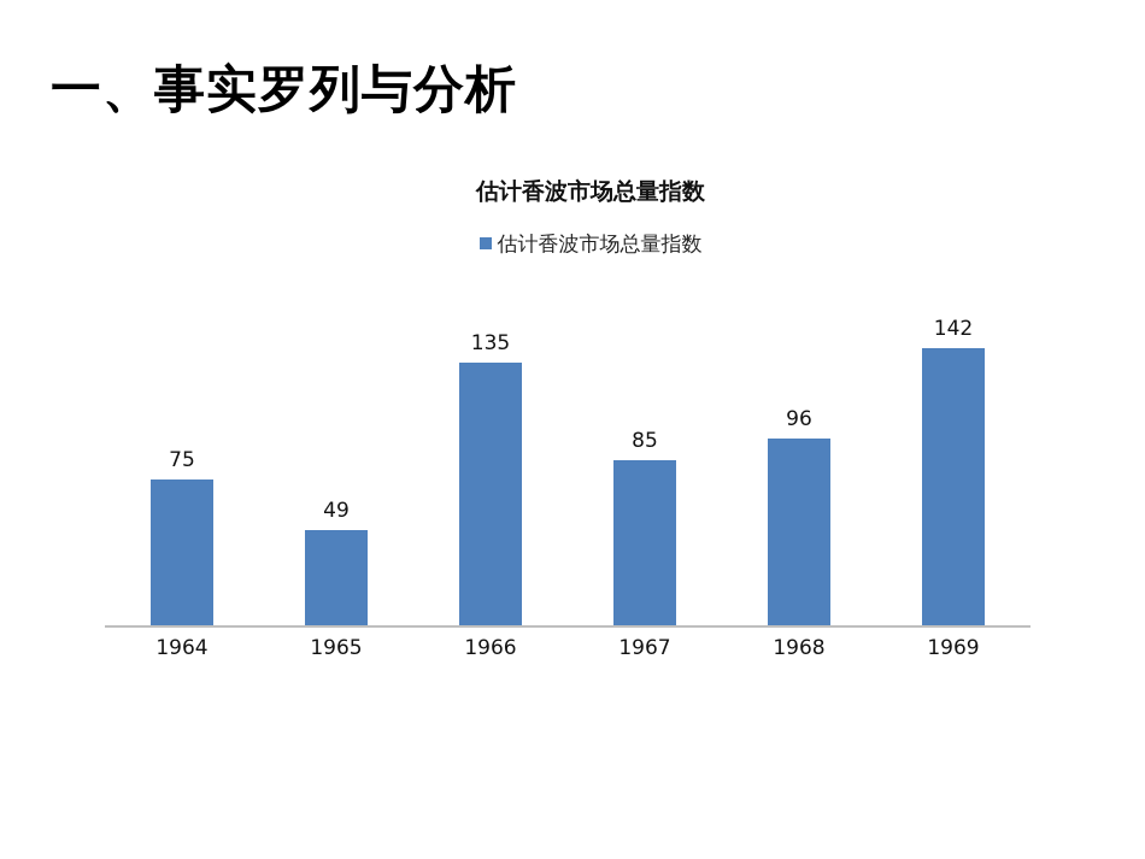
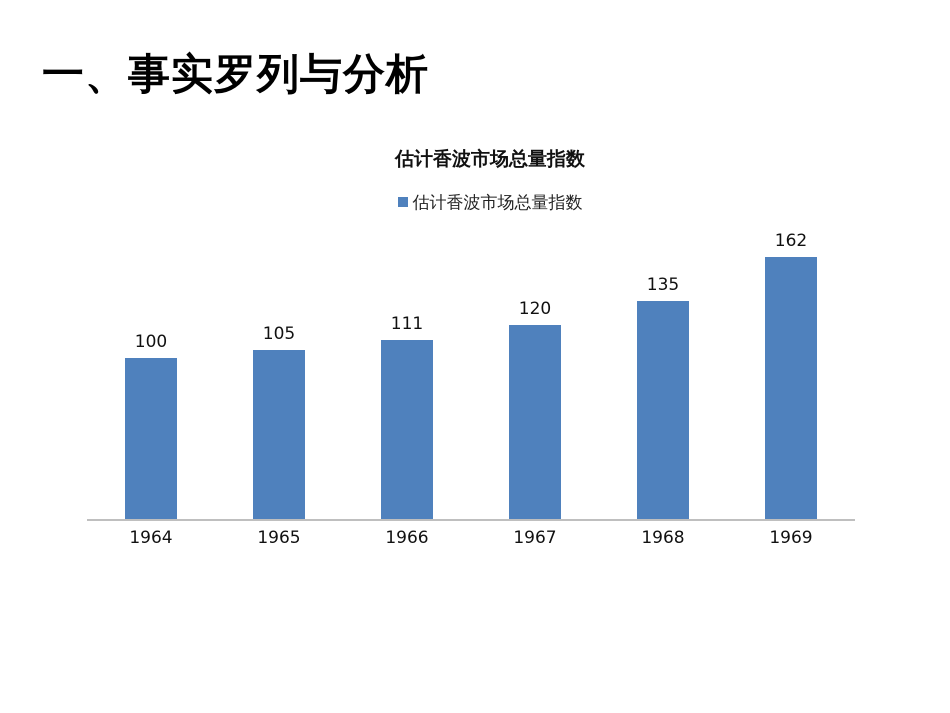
1964: 75 -> 100
1965: 49 -> 105
1966: 135 -> 111
1967: 85 -> 120
1968: 96 -> 135
1969: 142 -> 162
